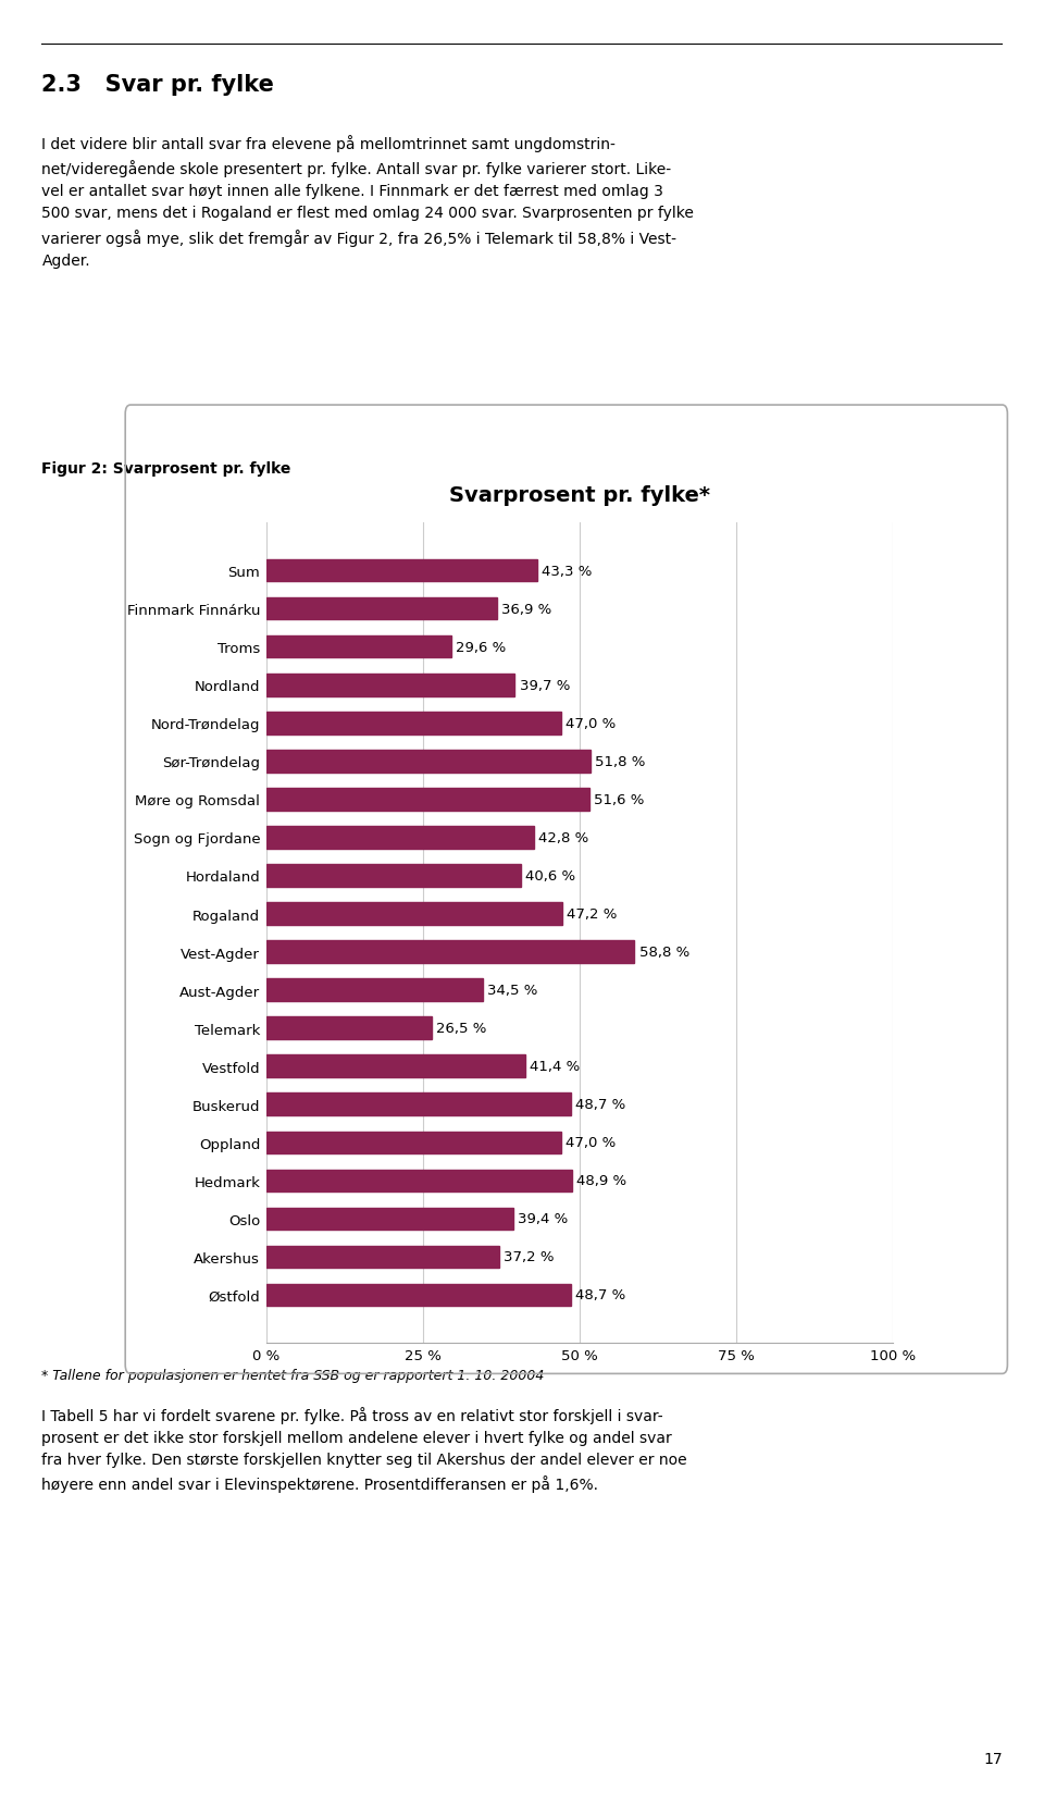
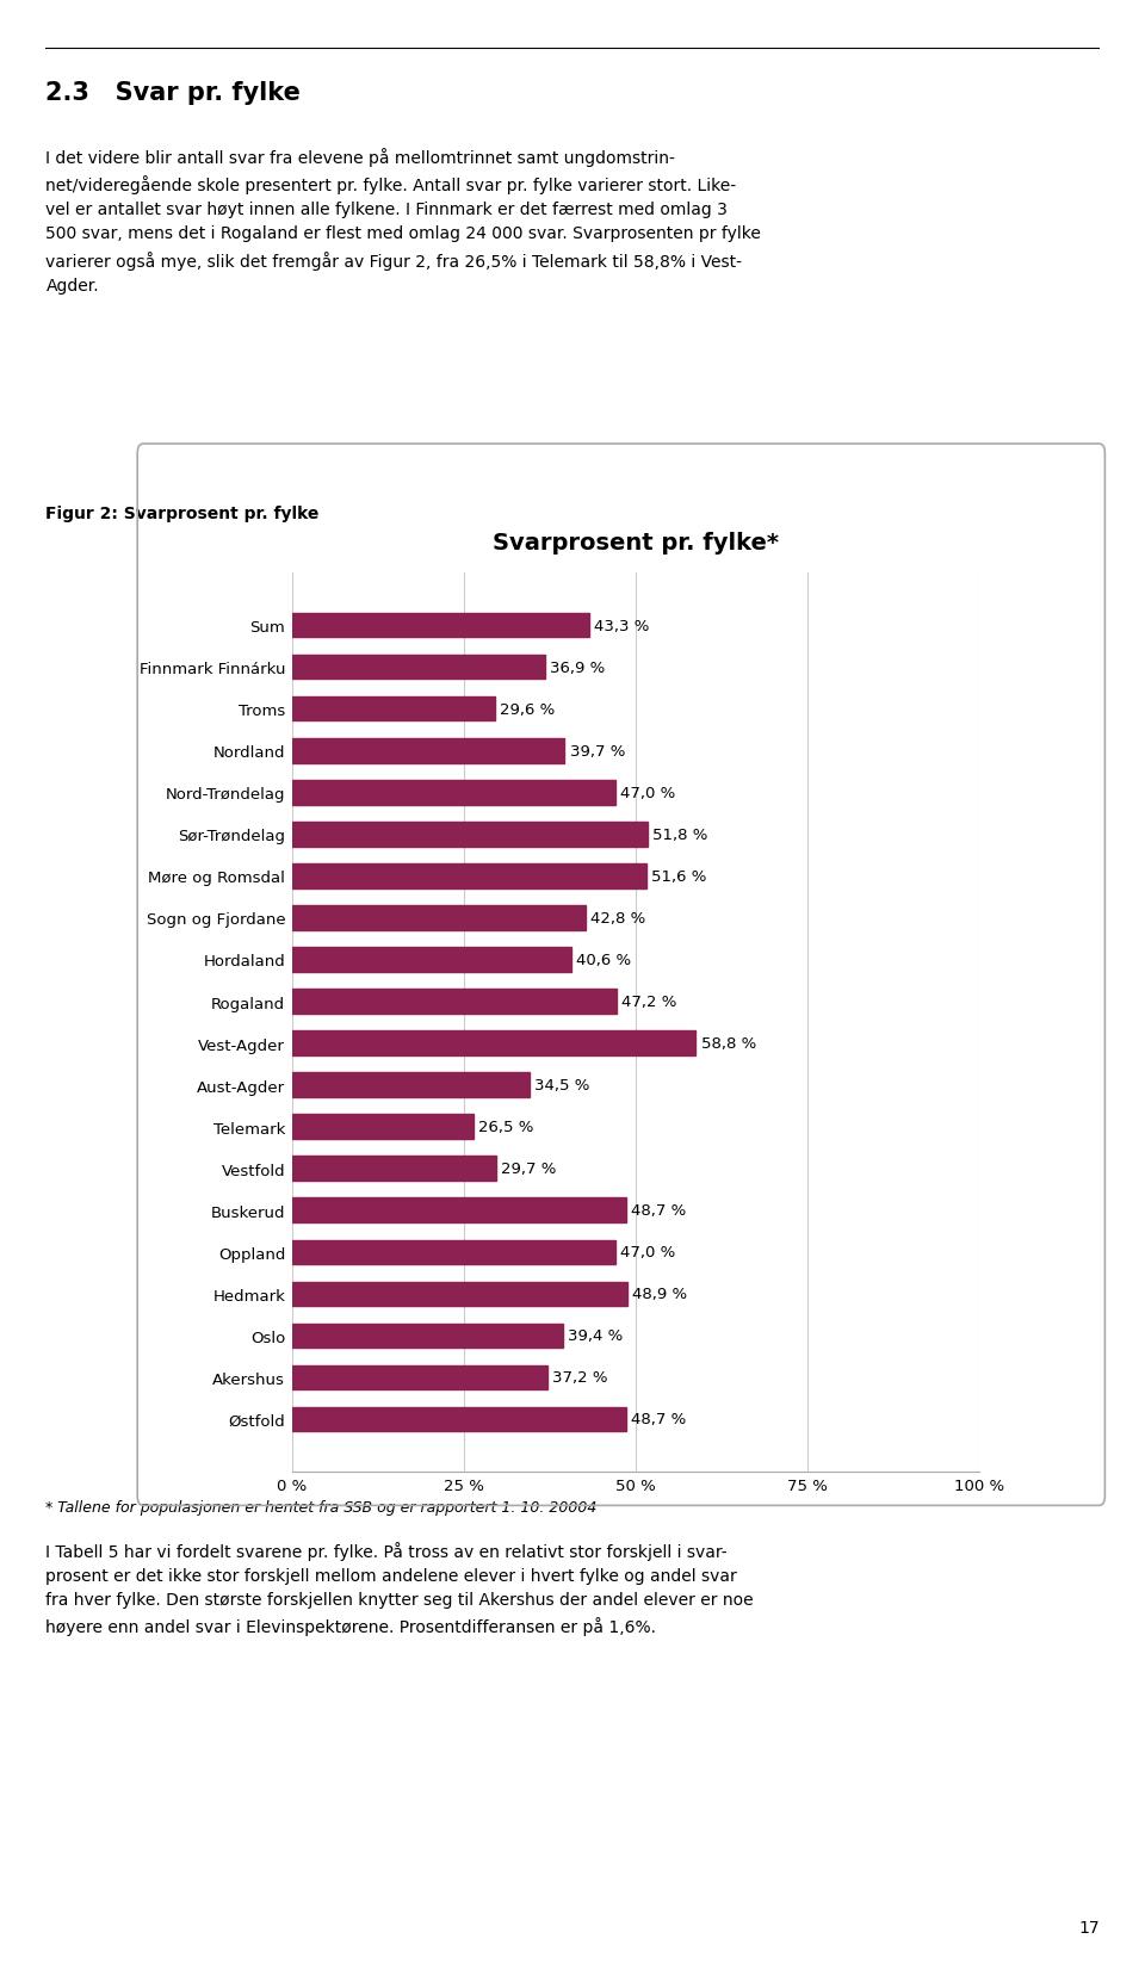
Vestfold: 41,4 -> 29,7
